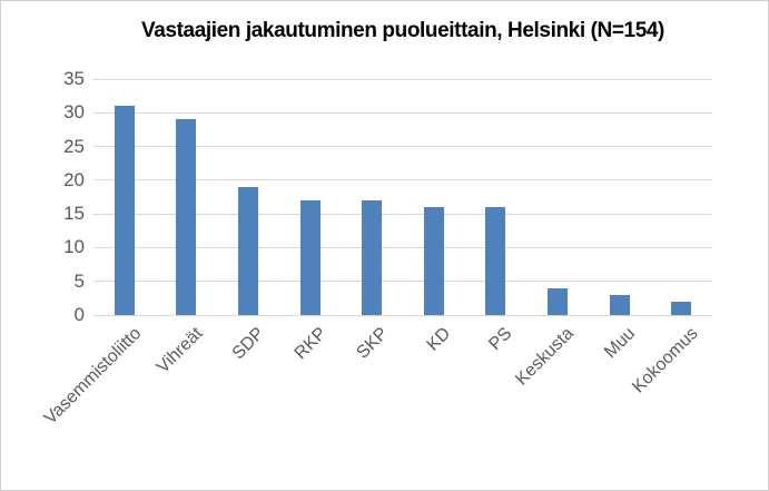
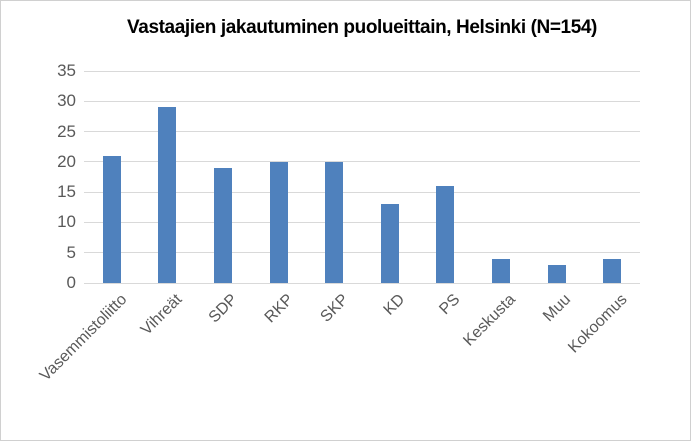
Vasemmistoliitto: 31 -> 21
RKP: 17 -> 20
SKP: 17 -> 20
KD: 16 -> 13
Kokoomus: 2 -> 4
